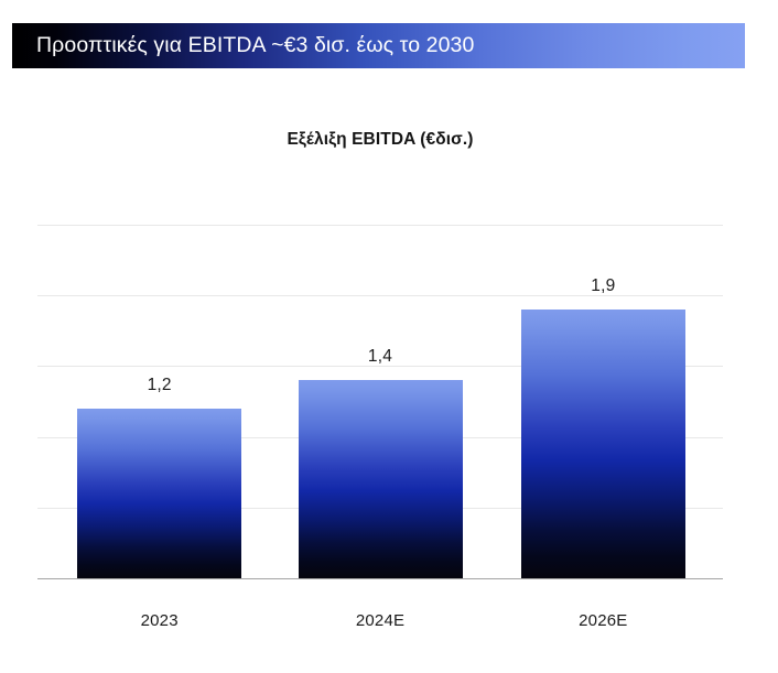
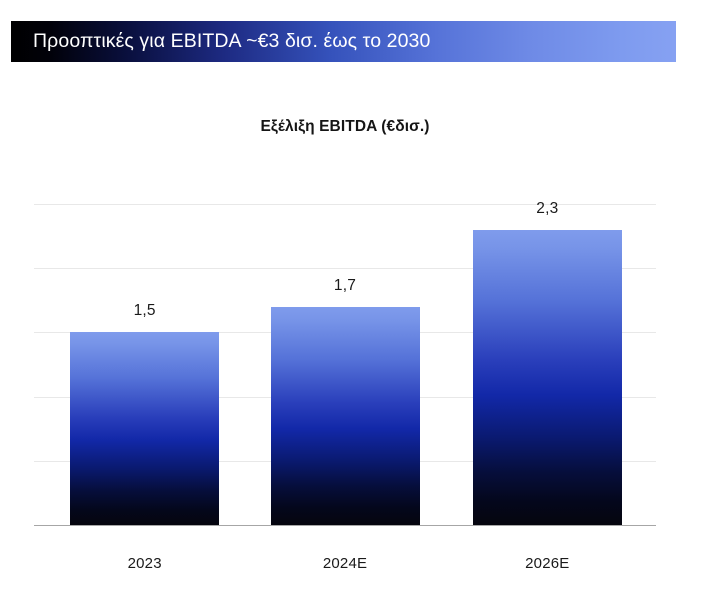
2023: 1,2 -> 1,5
2024E: 1,4 -> 1,7
2026E: 1,9 -> 2,3
